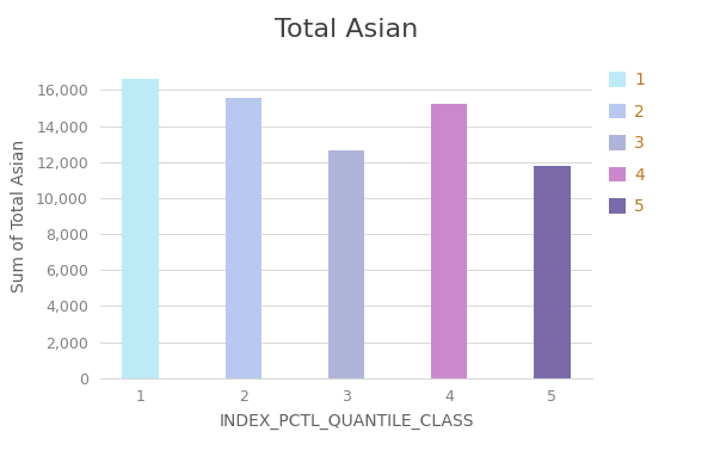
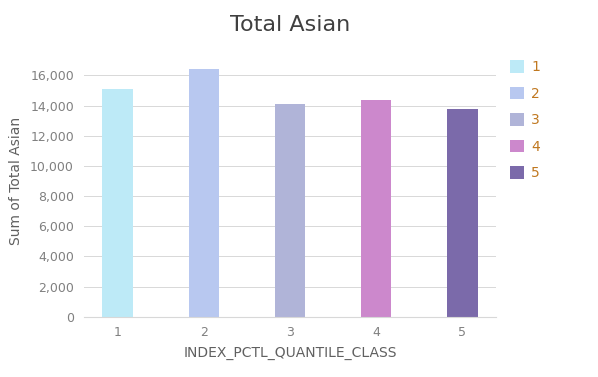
1: 16,600 -> 15,100
2: 15,600 -> 16,400
3: 12,600 -> 14,100
4: 15,200 -> 14,400
5: 11,800 -> 13,800
